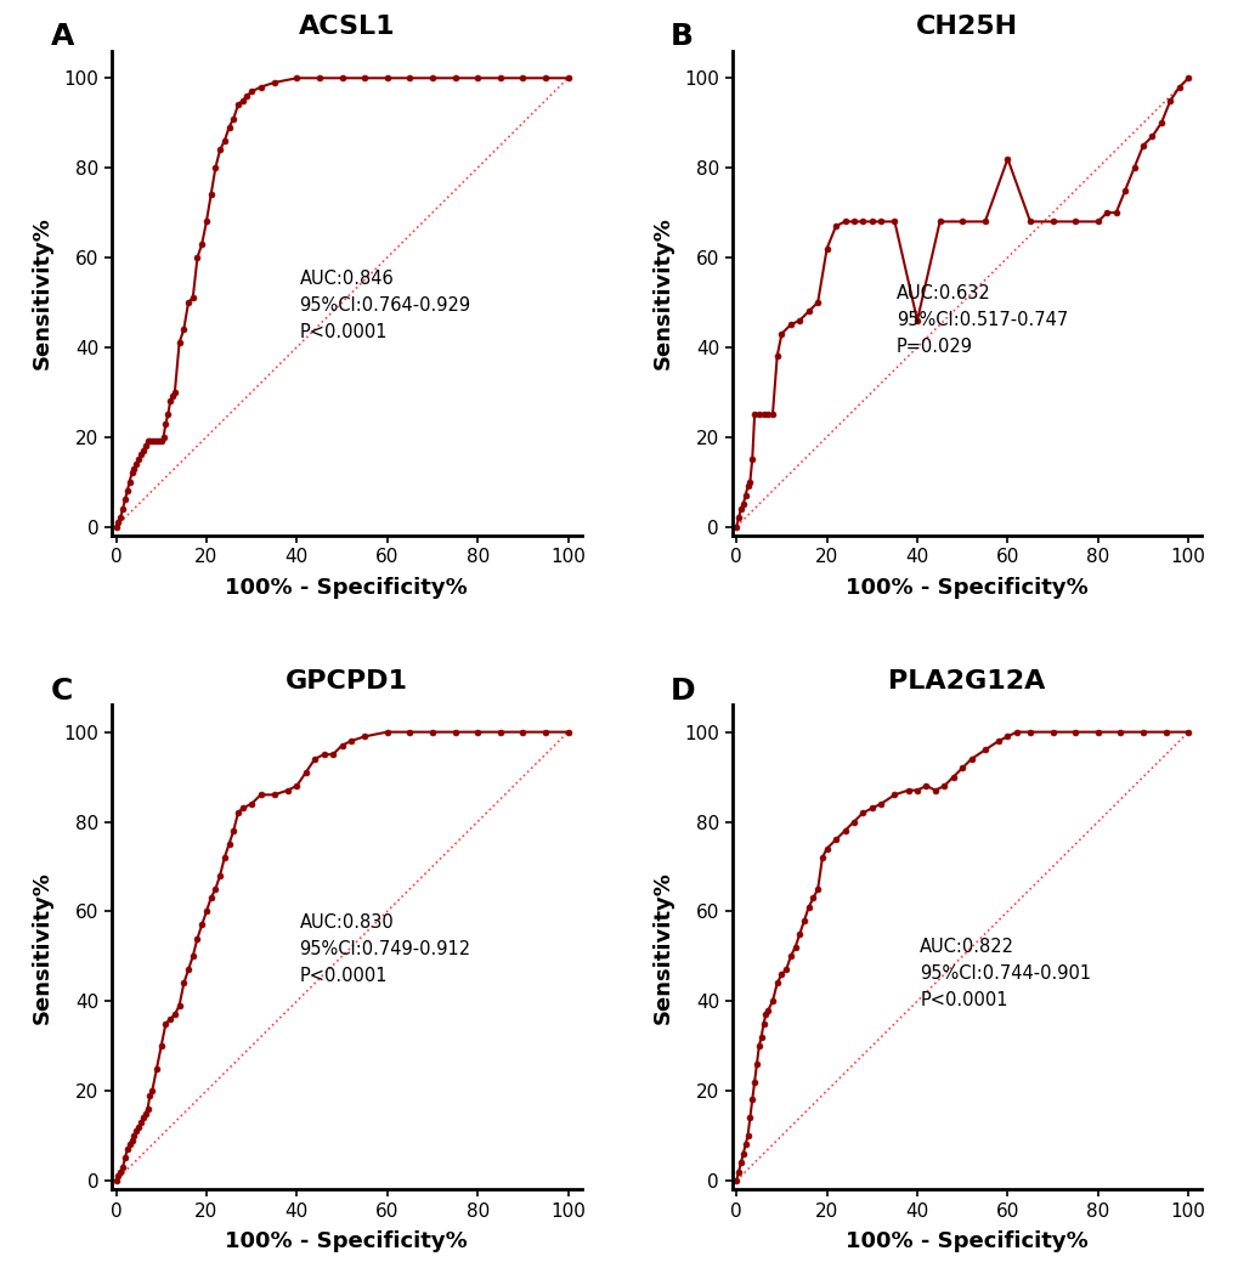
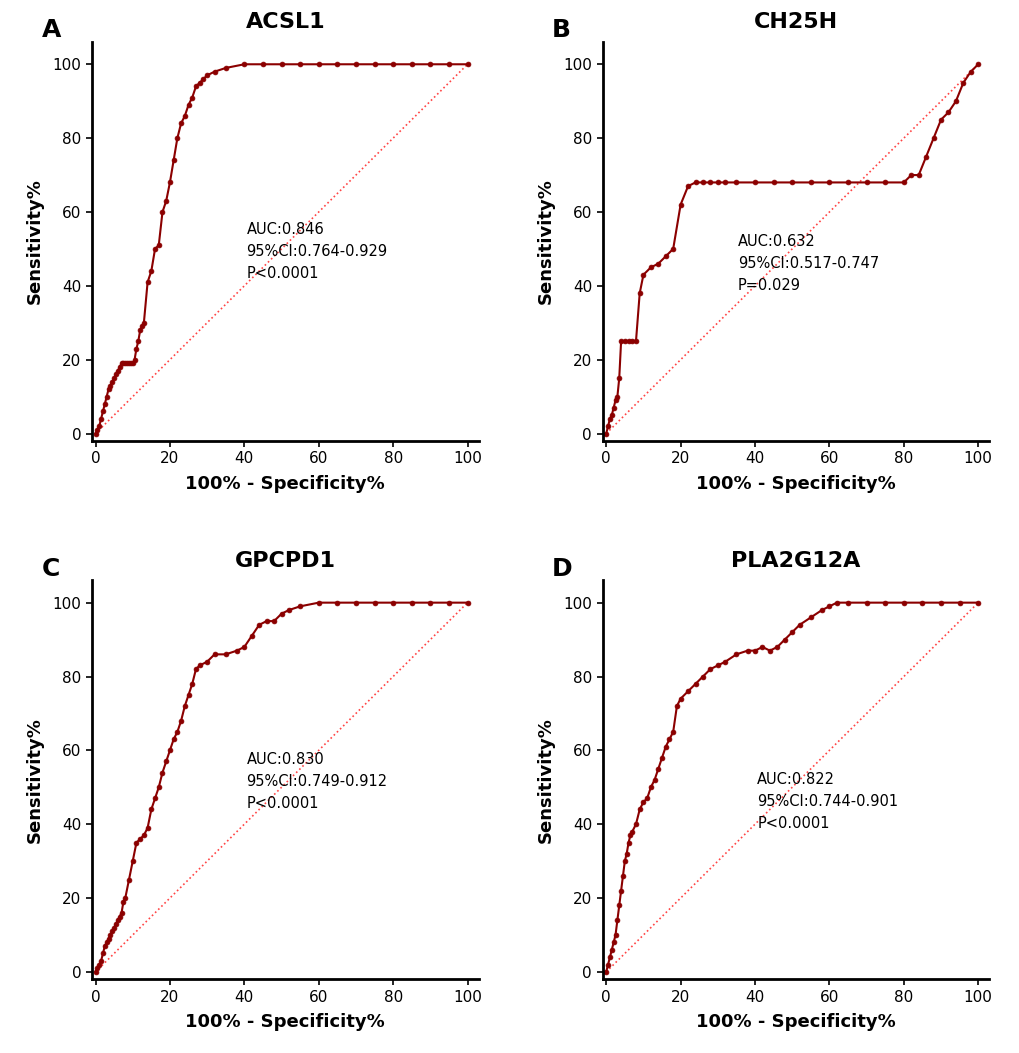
CH25H/40: 46 -> 68
CH25H/60: 82 -> 68
